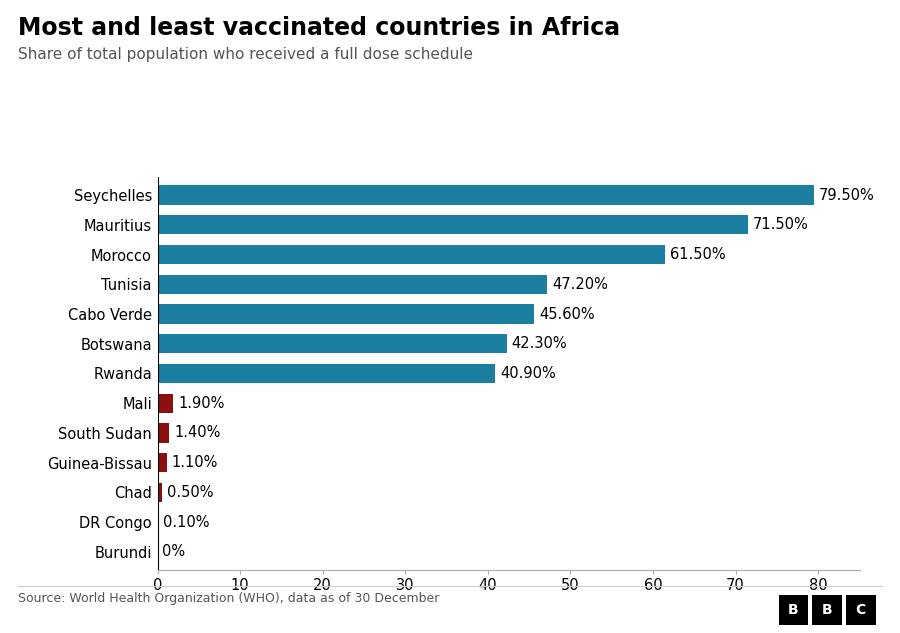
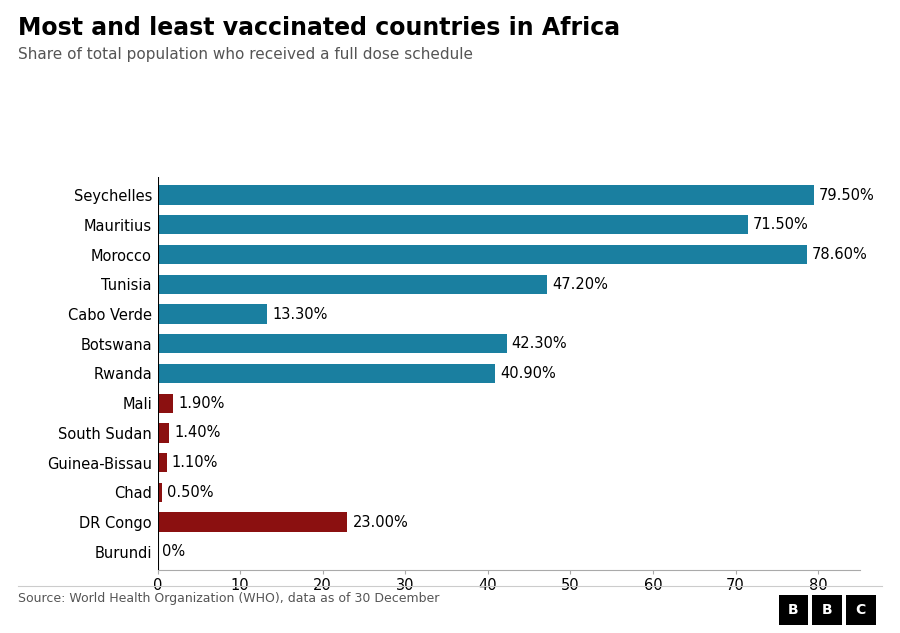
Morocco: 61.50% -> 78.60%
Cabo Verde: 45.60% -> 13.30%
DR Congo: 0.10% -> 23.00%
